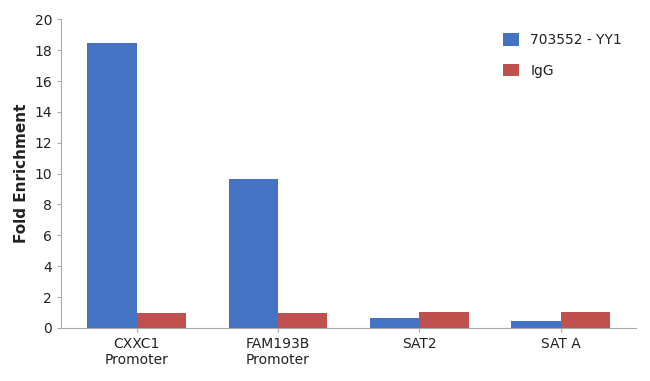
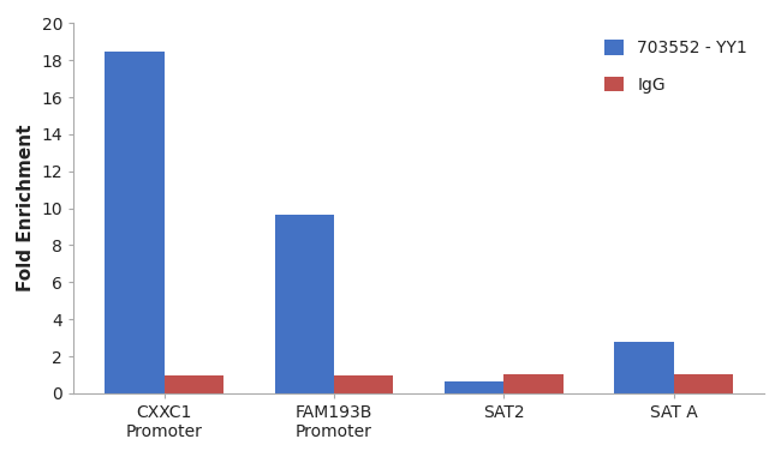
703552 - YY1/SAT A: 0.5 -> 2.8
